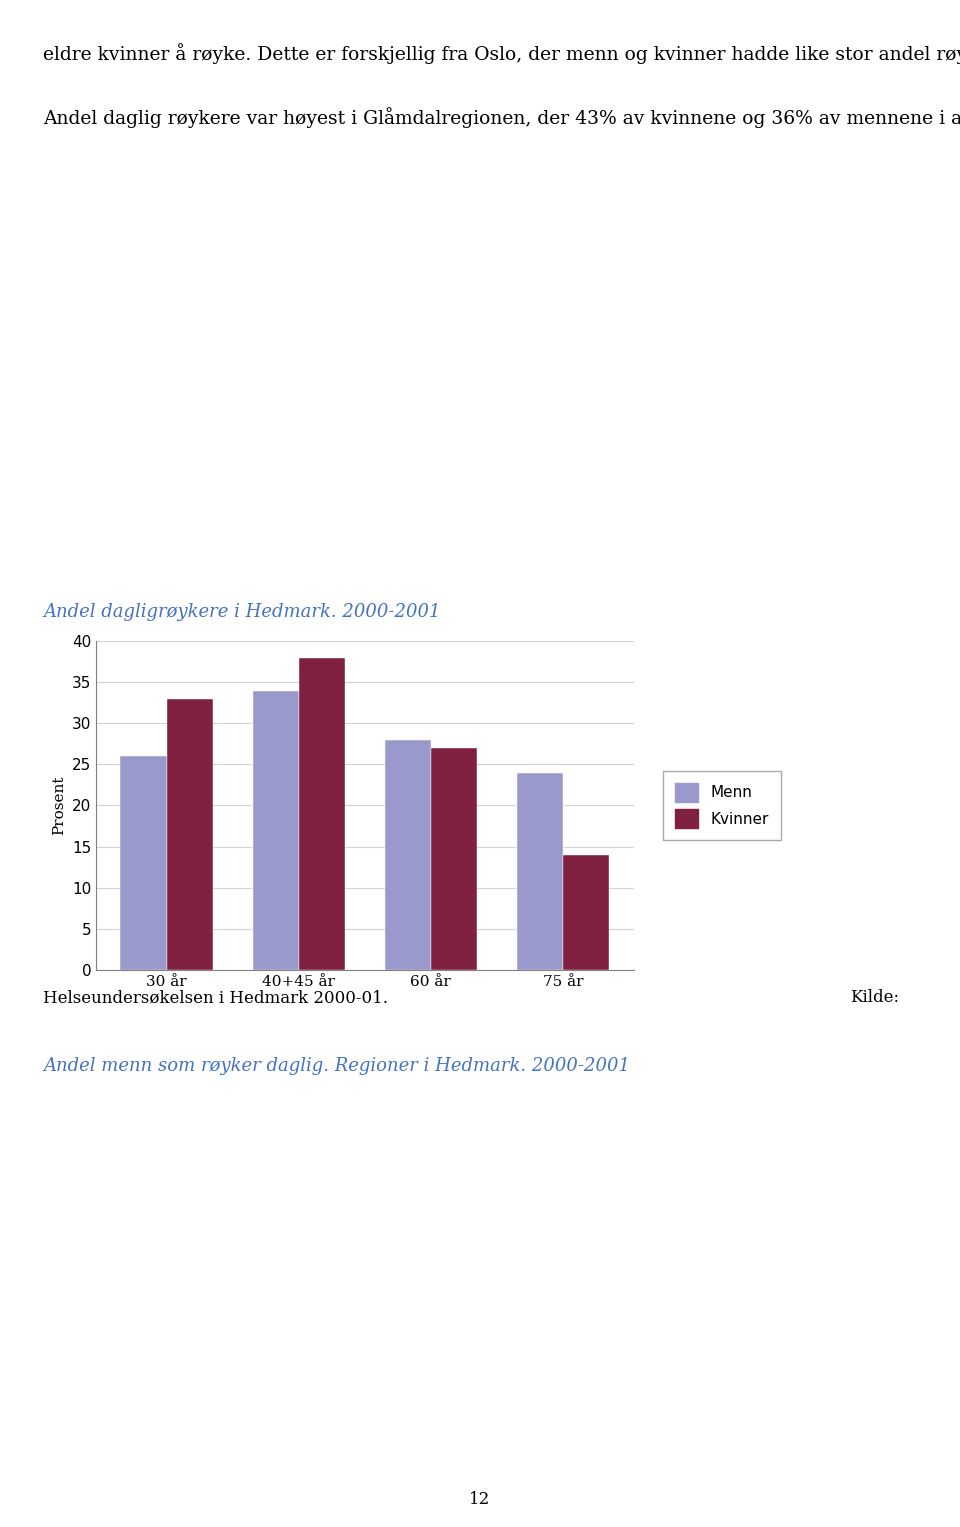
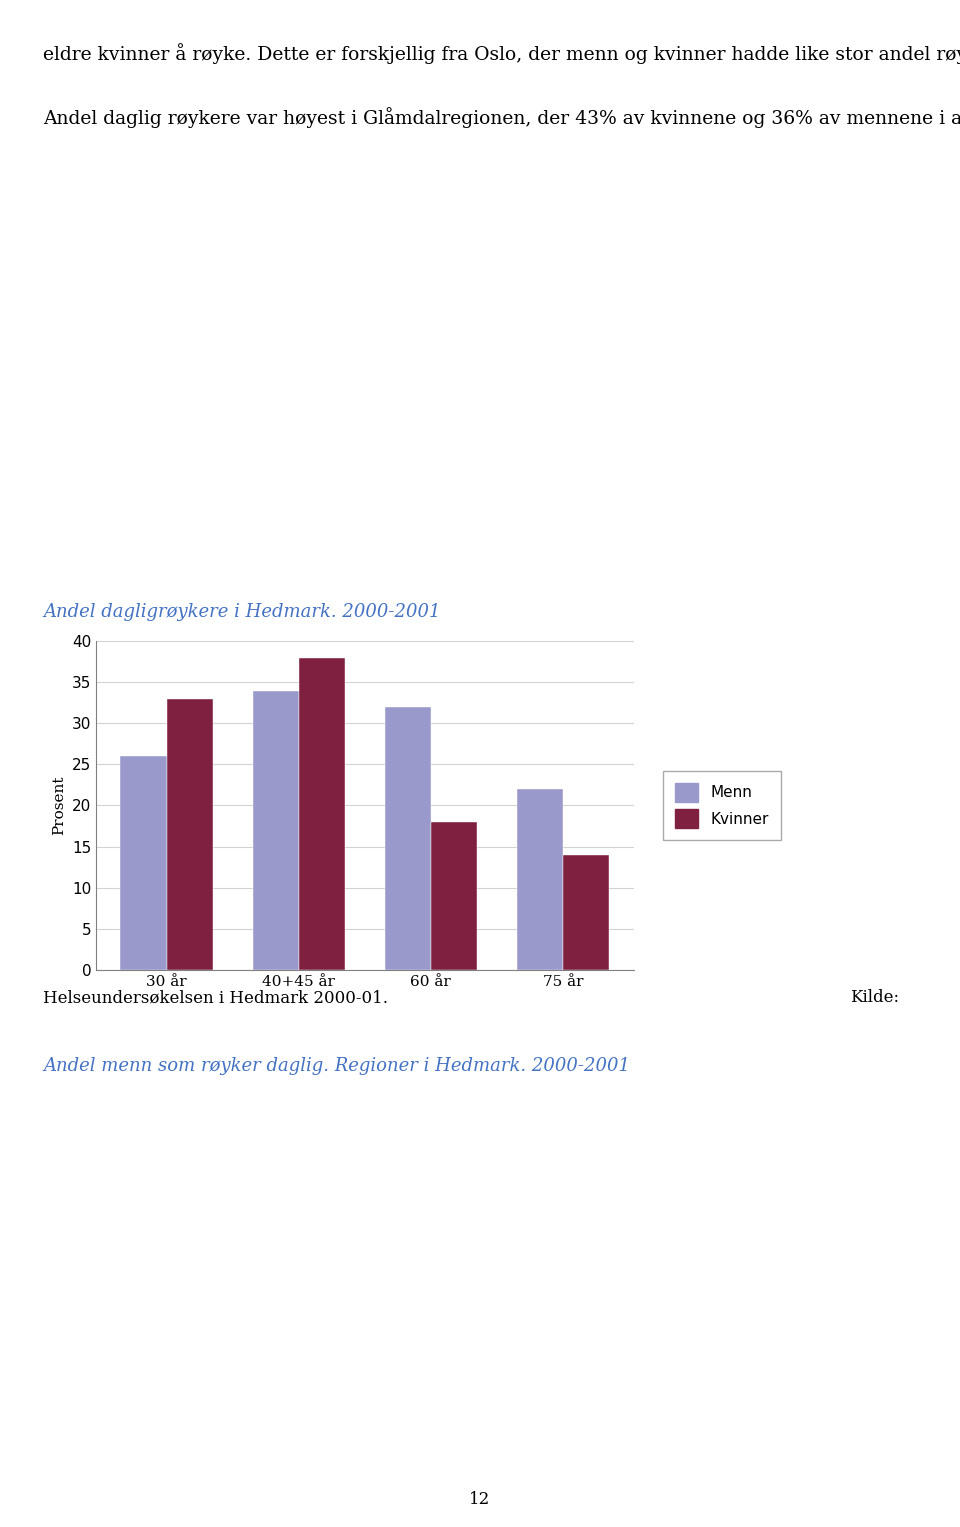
Menn/60 år: 28 -> 32
Kvinner/60 år: 27 -> 18
Menn/75 år: 24 -> 22
